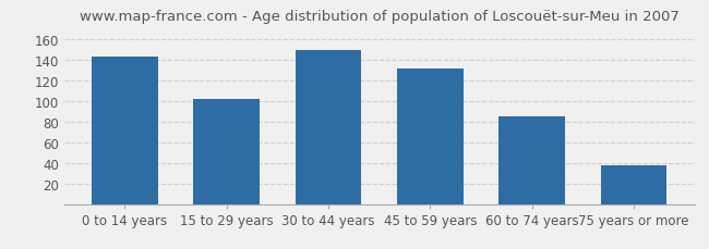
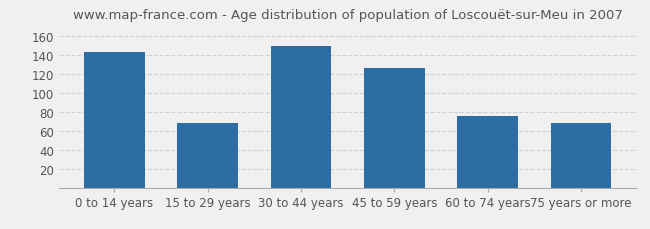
15 to 29 years: 102 -> 68
45 to 59 years: 132 -> 126
60 to 74 years: 85 -> 76
75 years or more: 38 -> 68
